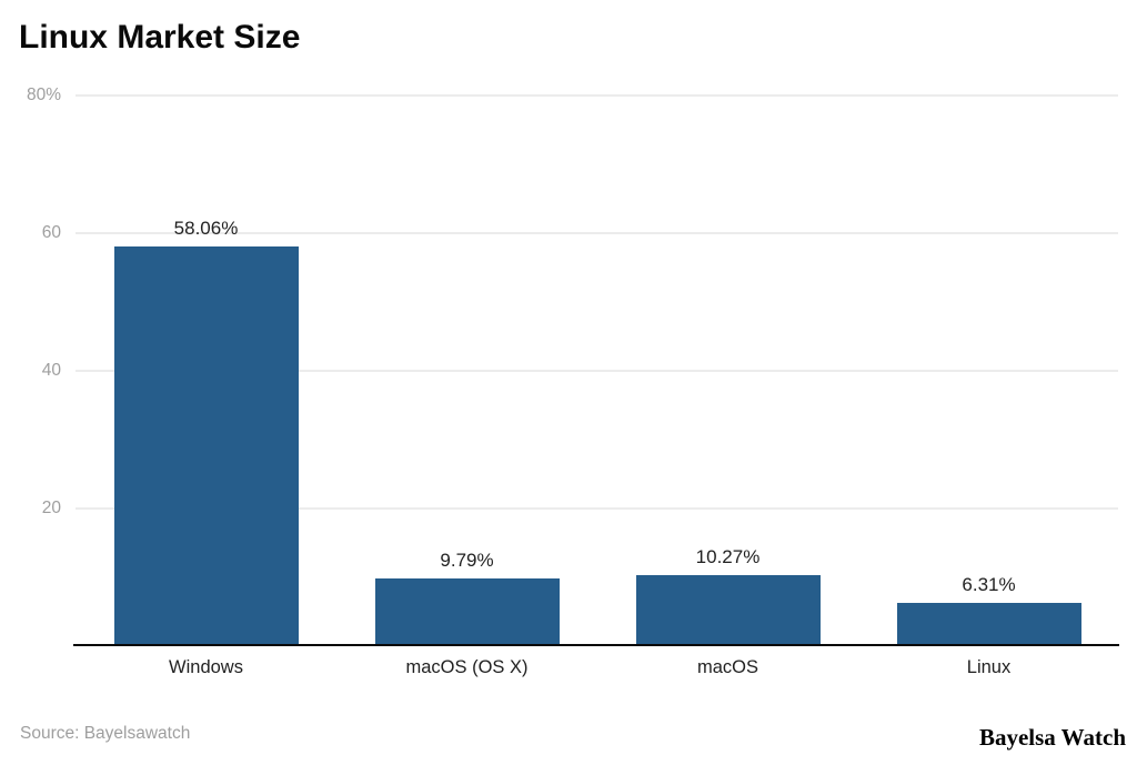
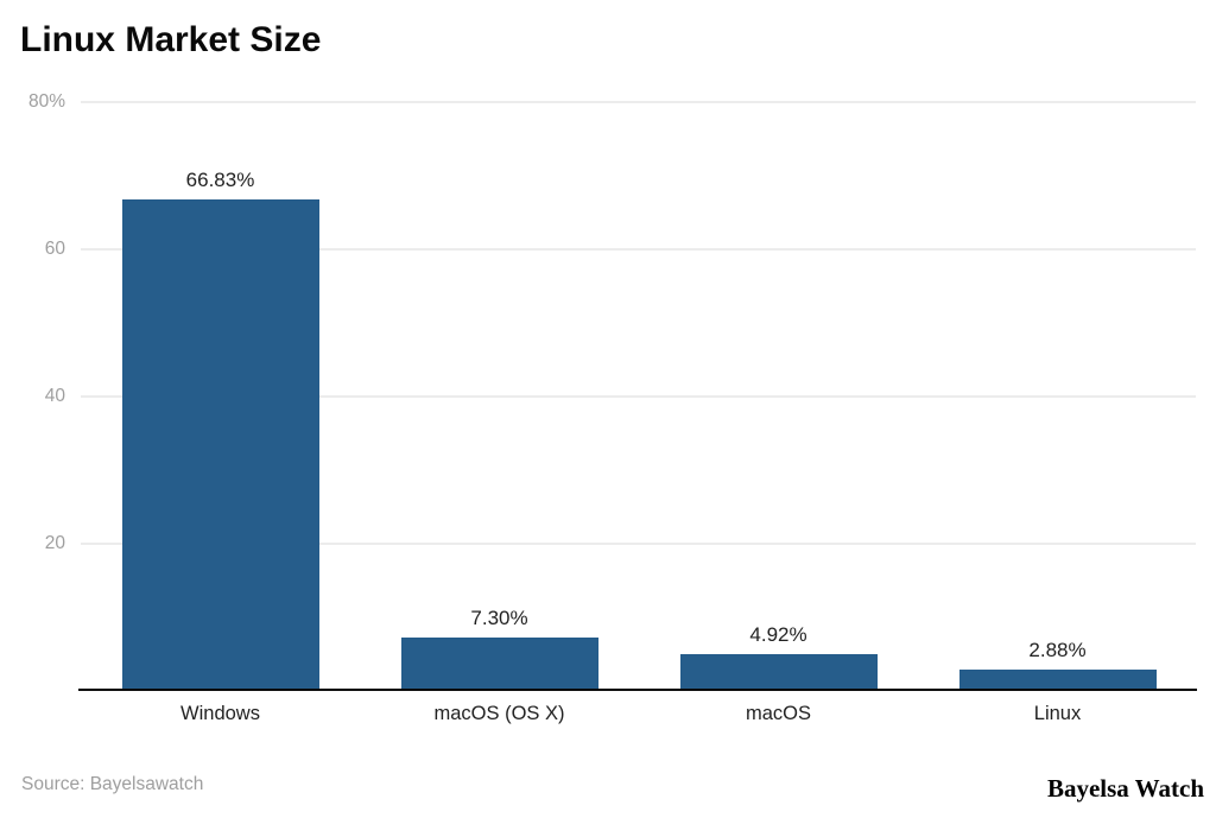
Windows: 58.06% -> 66.83%
macOS (OS X): 9.79% -> 7.30%
macOS: 10.27% -> 4.92%
Linux: 6.31% -> 2.88%
